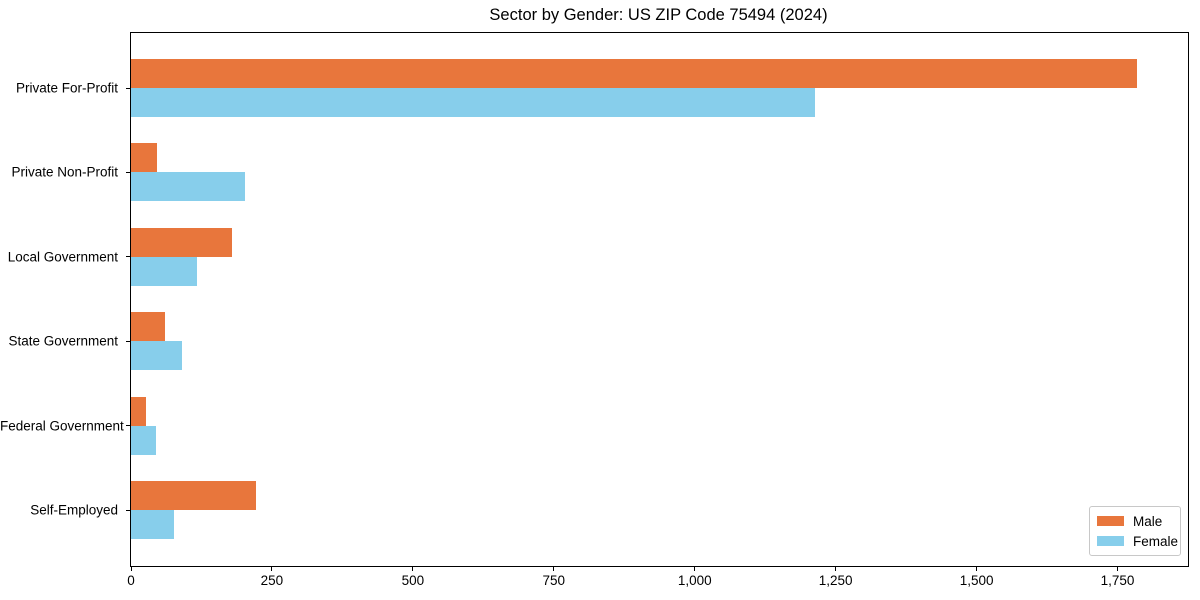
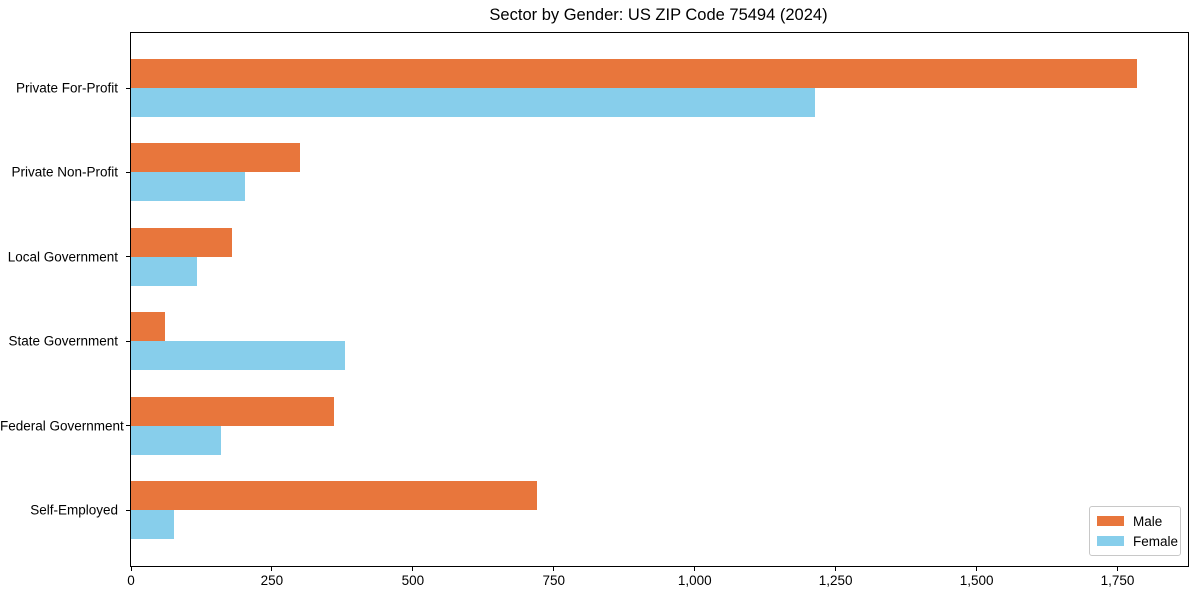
Male/Private Non-Profit: 50 -> 300
Female/State Government: 90 -> 380
Male/Federal Government: 30 -> 360
Female/Federal Government: 40 -> 160
Male/Self-Employed: 220 -> 720
